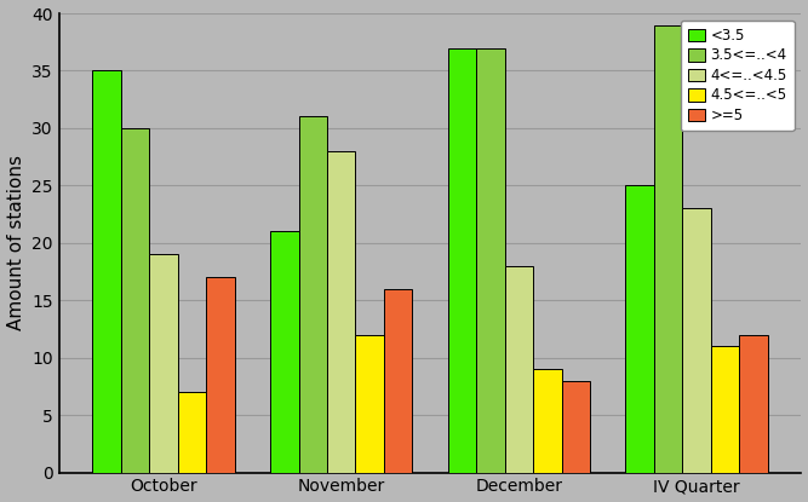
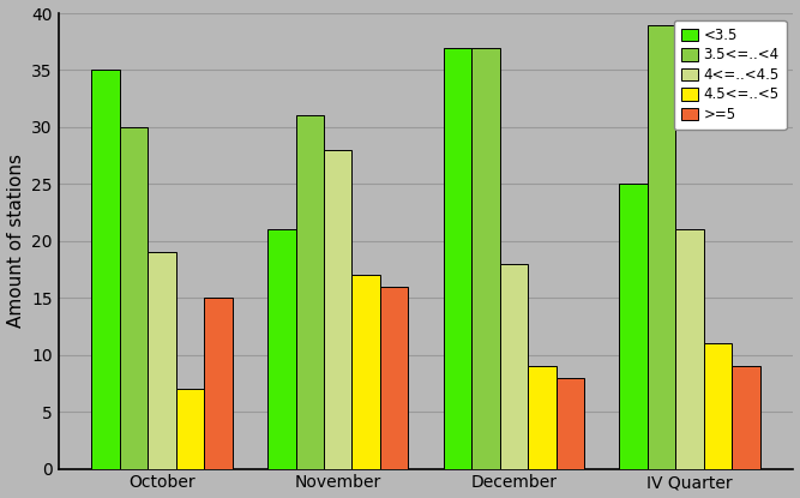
>=5/October: 17 -> 15
4.5<=..<5/November: 12 -> 17
4<=..<4.5/IV Quarter: 23 -> 21
>=5/IV Quarter: 12 -> 9
